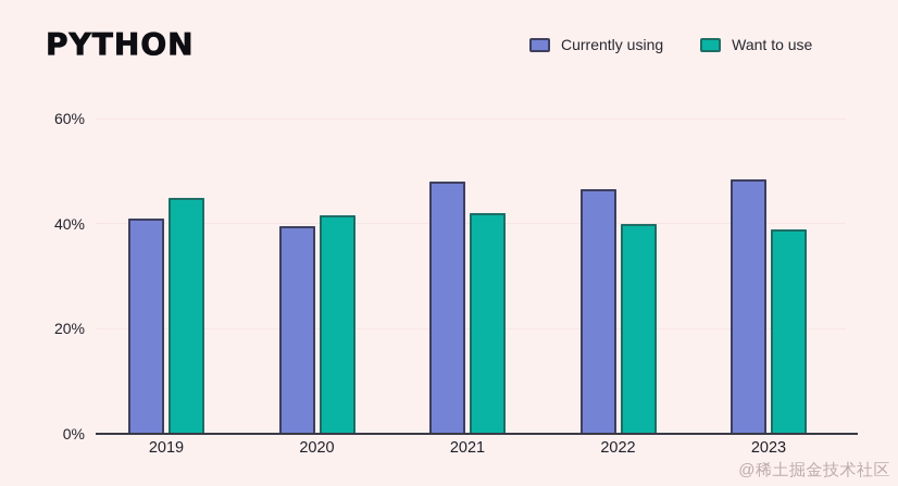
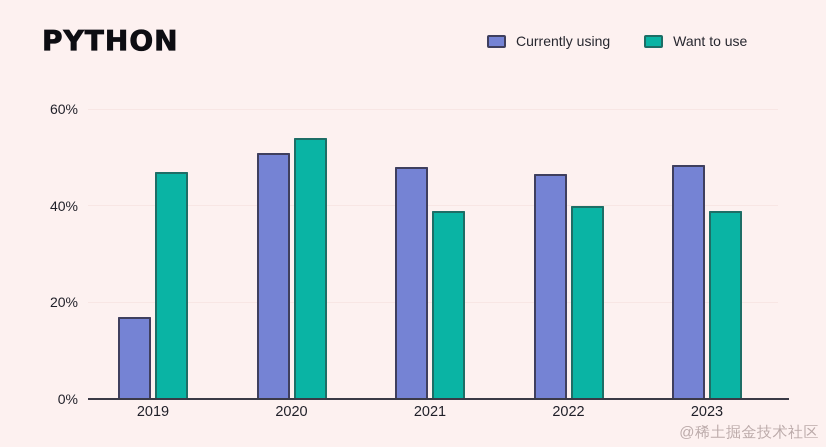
Currently using/2019: 41% -> 17%
Want to use/2019: 45% -> 47%
Currently using/2020: 40% -> 51%
Want to use/2020: 42% -> 54%
Want to use/2021: 42% -> 39%
